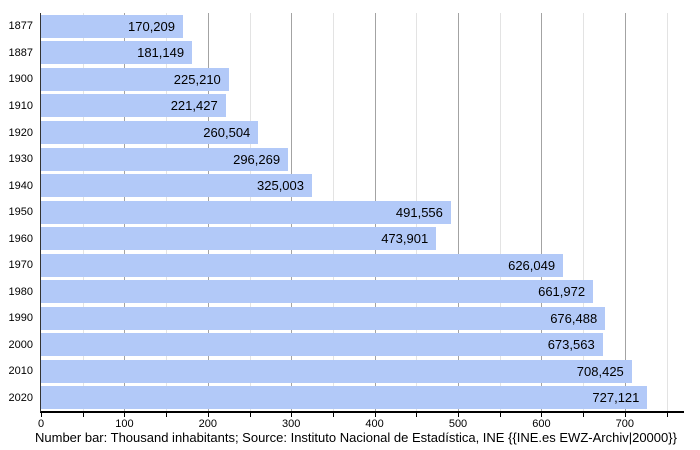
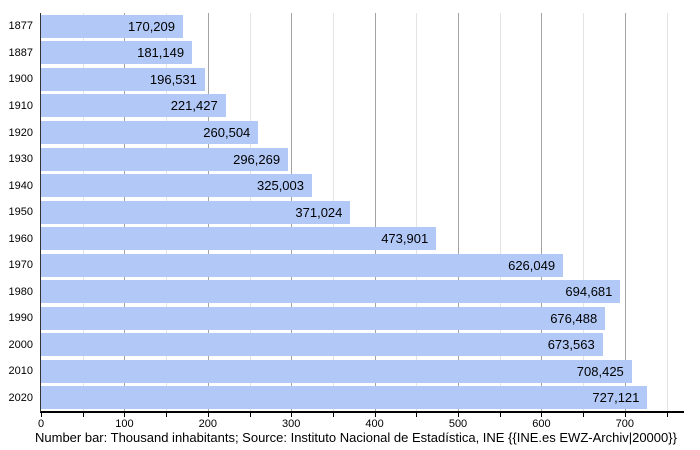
1900: 225,210 -> 196,531
1950: 491,556 -> 371,024
1980: 661,972 -> 694,681
